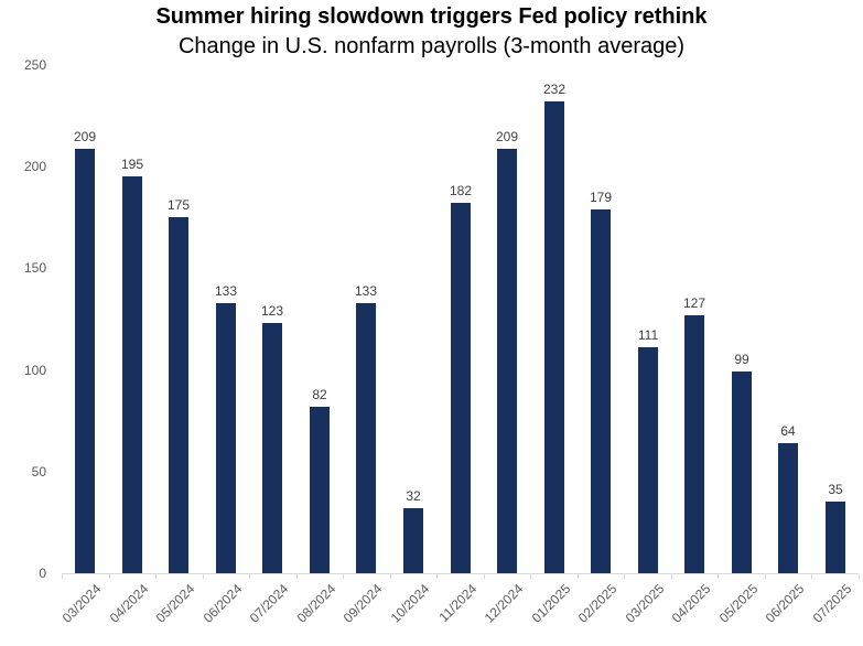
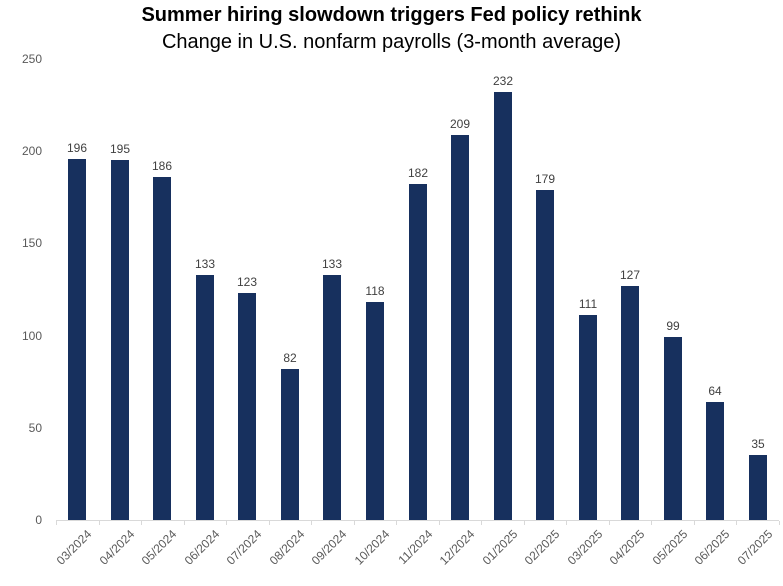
03/2024: 209 -> 196
05/2024: 175 -> 186
10/2024: 32 -> 118
